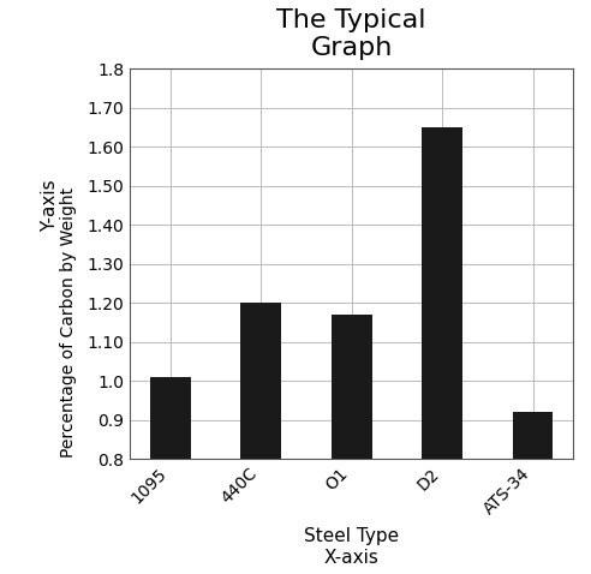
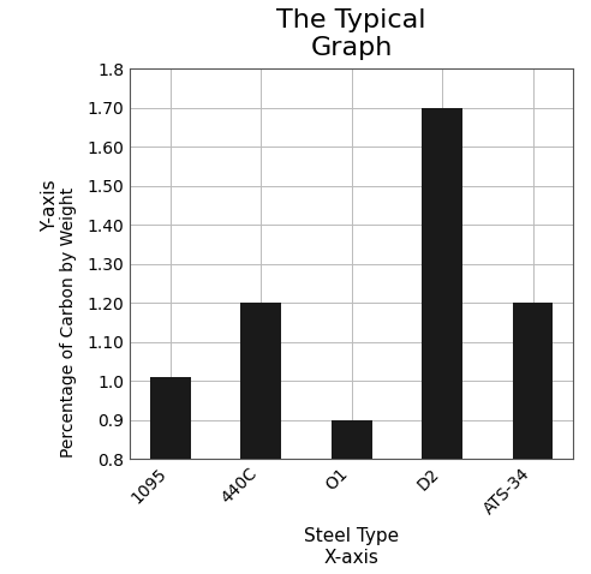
O1: 1.17 -> 0.90
D2: 1.65 -> 1.70
ATS-34: 0.92 -> 1.20
